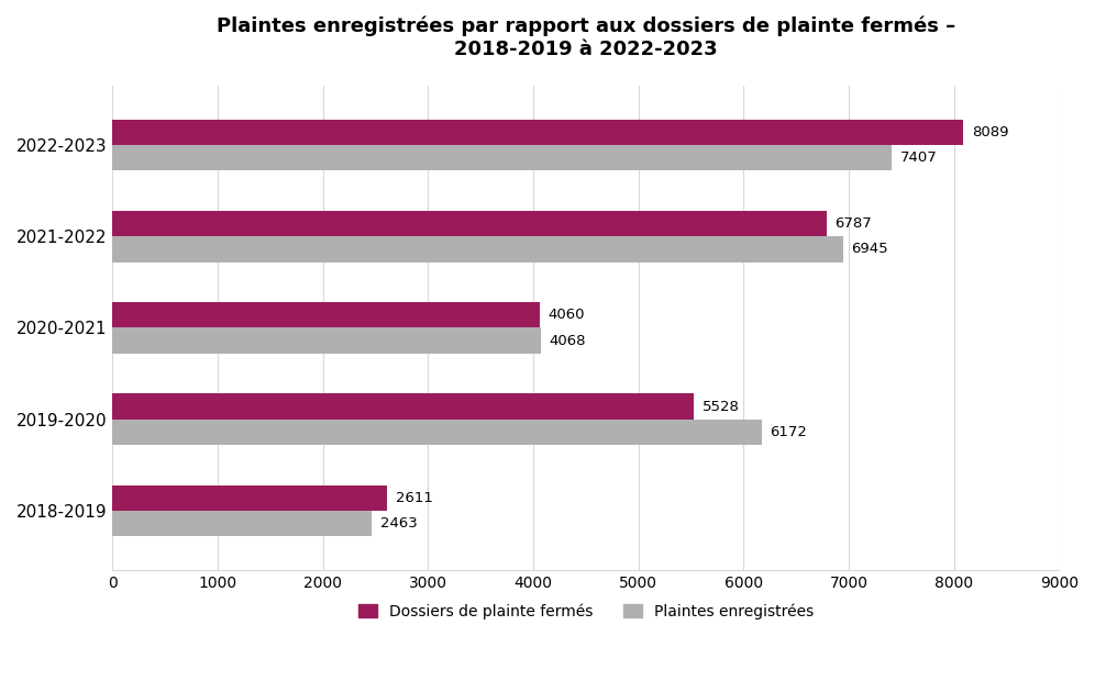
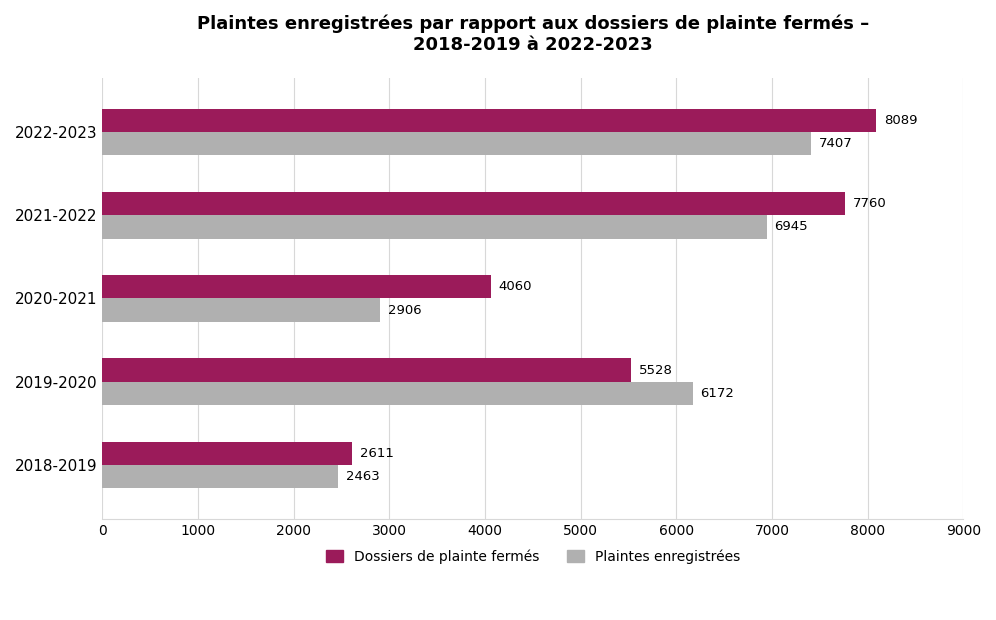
Dossiers de plainte fermés/2021-2022: 6787 -> 7760
Plaintes enregistrées/2020-2021: 4068 -> 2906
